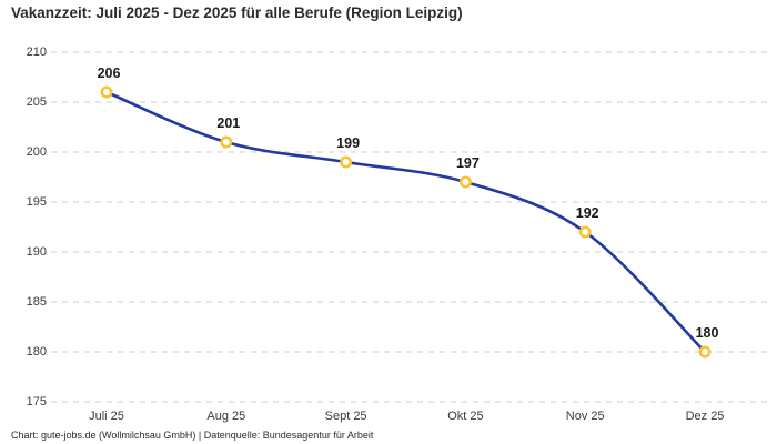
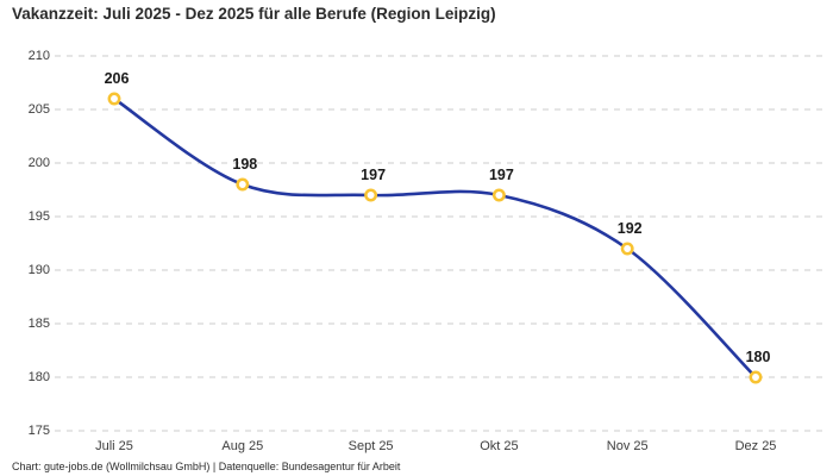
Aug 25: 201 -> 198
Sept 25: 199 -> 197
